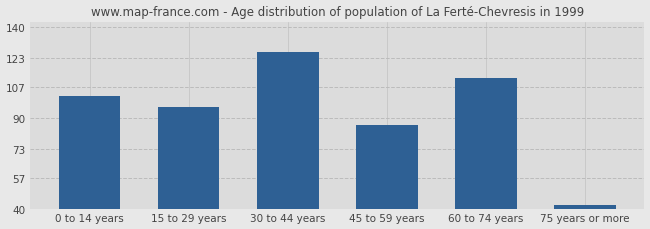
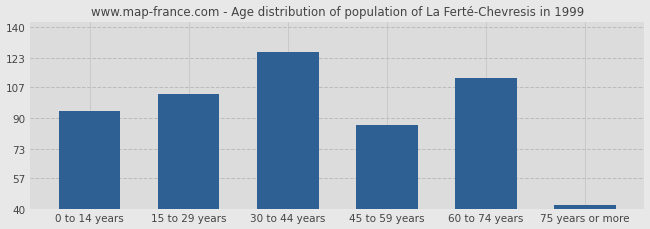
0 to 14 years: 102 -> 94
15 to 29 years: 96 -> 103
